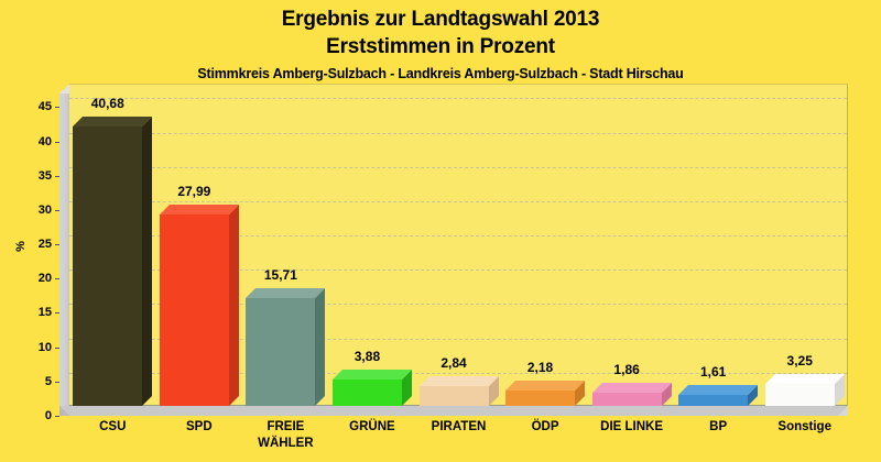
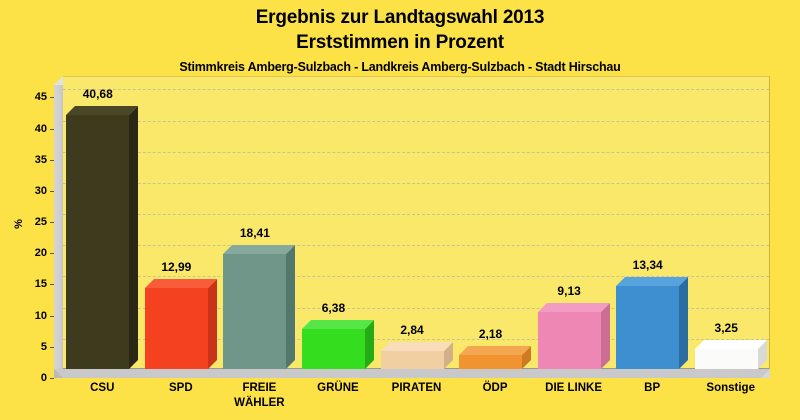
SPD: 27,99 -> 12,99
FREIE WÄHLER: 15,71 -> 18,41
GRÜNE: 3,88 -> 6,38
DIE LINKE: 1,86 -> 9,13
BP: 1,61 -> 13,34
